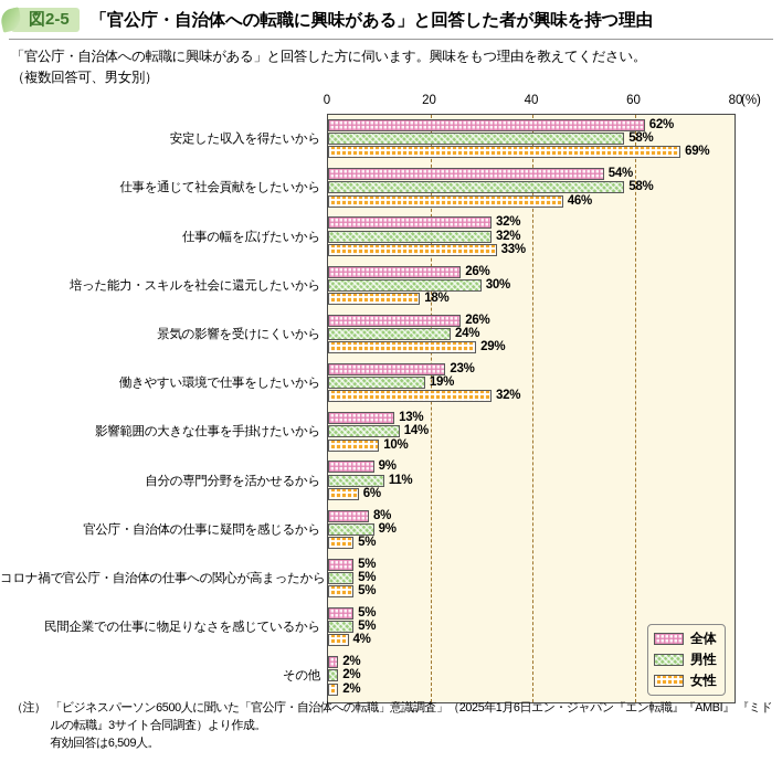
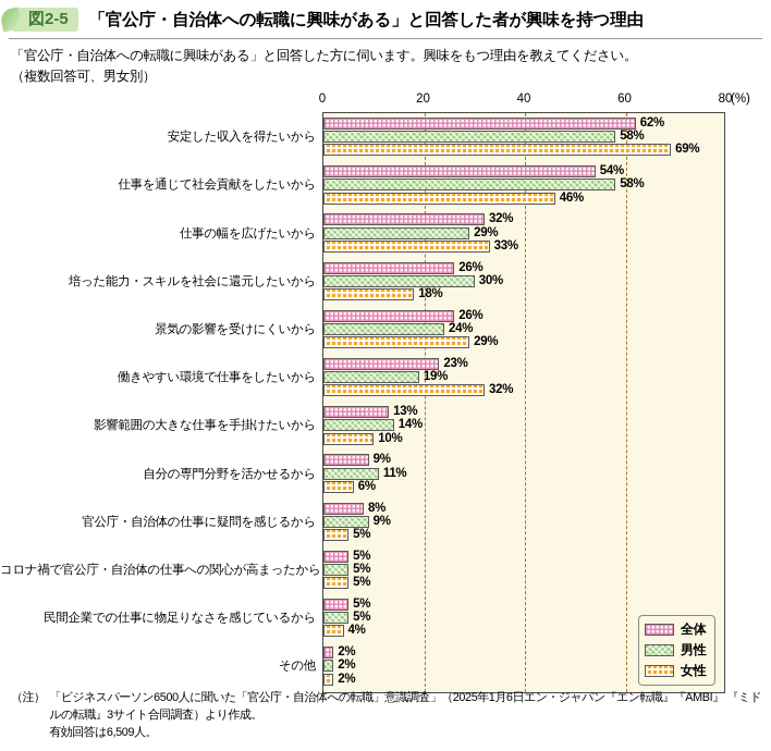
男性/仕事の幅を広げたいから: 32% -> 29%
